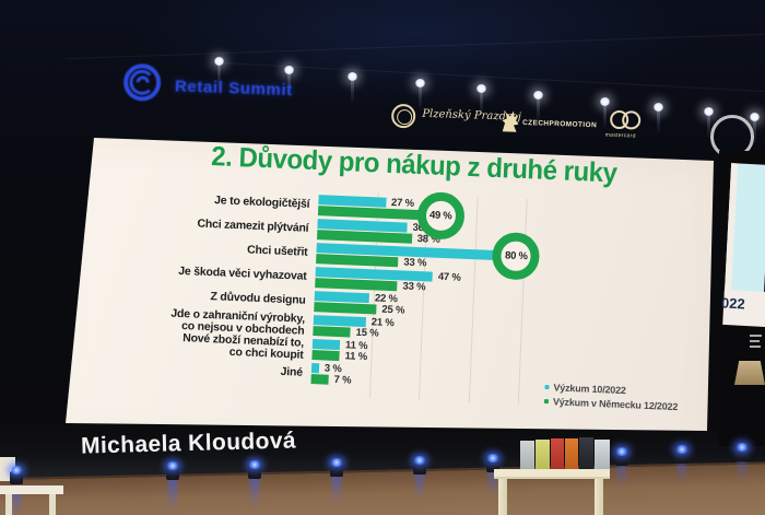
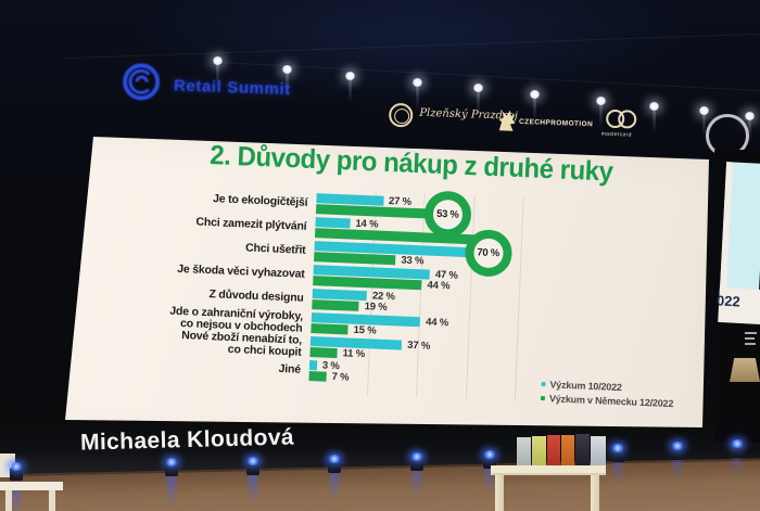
Výzkum v Německu 12/2022/Je to ekologičtější: 49 -> 53
Výzkum 10/2022/Chci zamezit plýtvání: 36 -> 14
Výzkum v Německu 12/2022/Chci zamezit plýtvání: 38 -> 65
Výzkum 10/2022/Chci ušetřit: 80 -> 70
Výzkum v Německu 12/2022/Je škoda věci vyhazovat: 33 -> 44
Výzkum v Německu 12/2022/Z důvodu designu: 25 -> 19
Výzkum 10/2022/Jde o zahraniční výrobky, co nejsou v obchodech: 21 -> 44
Výzkum 10/2022/Nové zboží nenabízí to, co chci koupit: 11 -> 37
